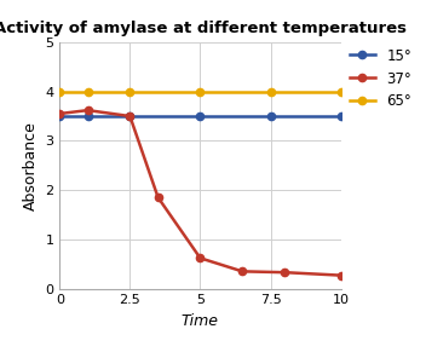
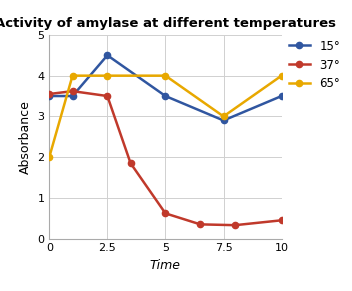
65°/0: 4 -> 2
15°/2.5: 3.5 -> 4.5
15°/7.5: 3.5 -> 2.9
65°/7.5: 4 -> 3
37°/10: 0.27 -> 0.45
